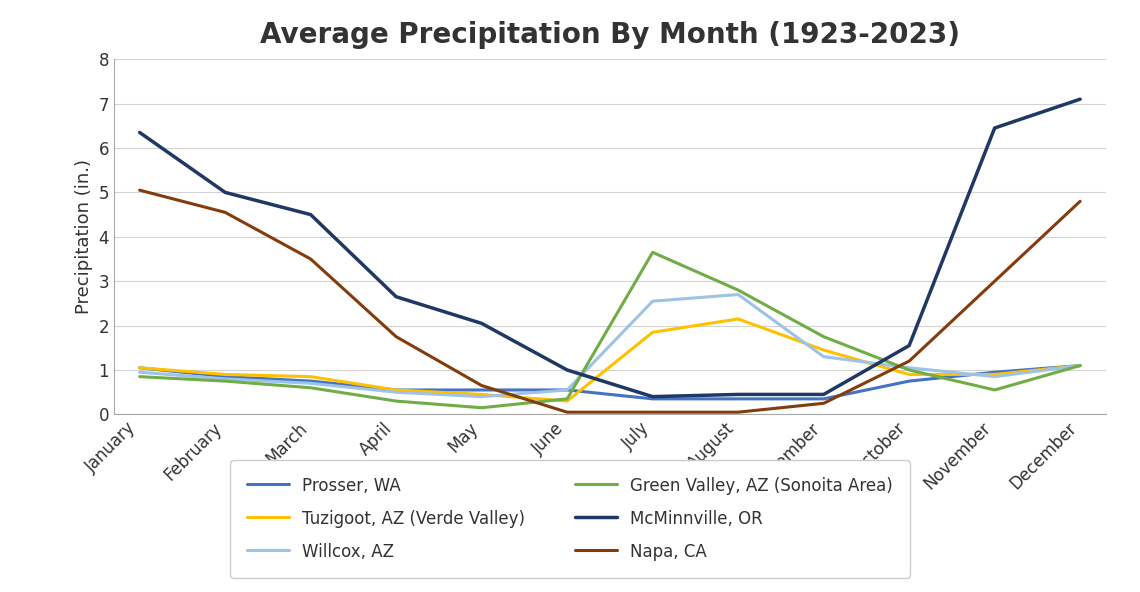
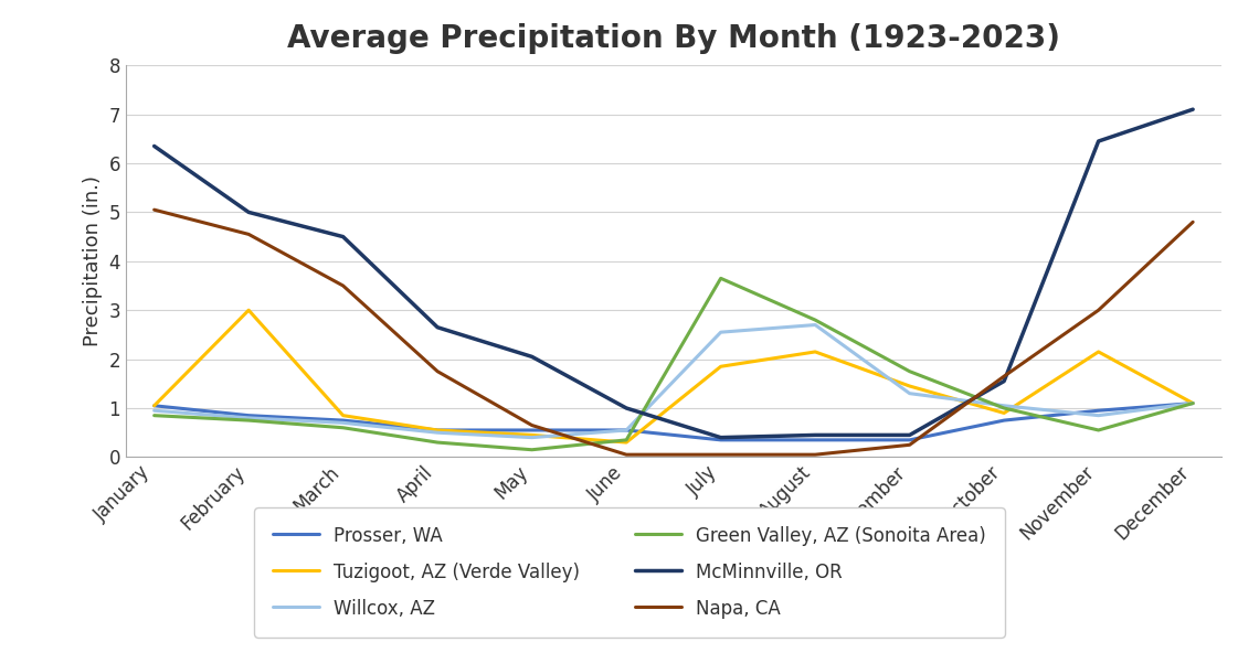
Tuzigoot, AZ (Verde Valley)/February: 0.90 -> 3.00
Napa, CA/October: 1.20 -> 1.65
Tuzigoot, AZ (Verde Valley)/November: 0.90 -> 2.15
